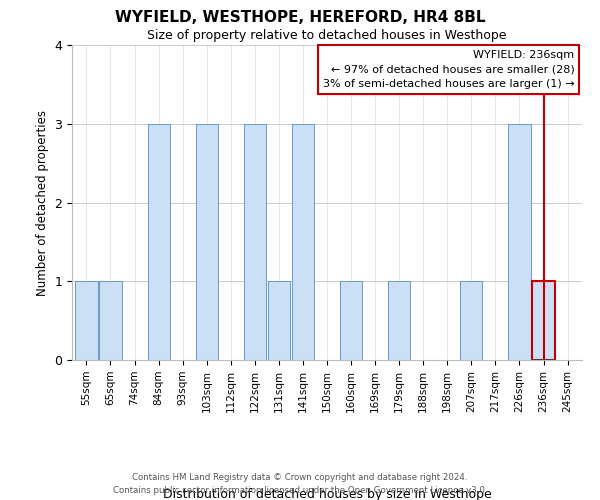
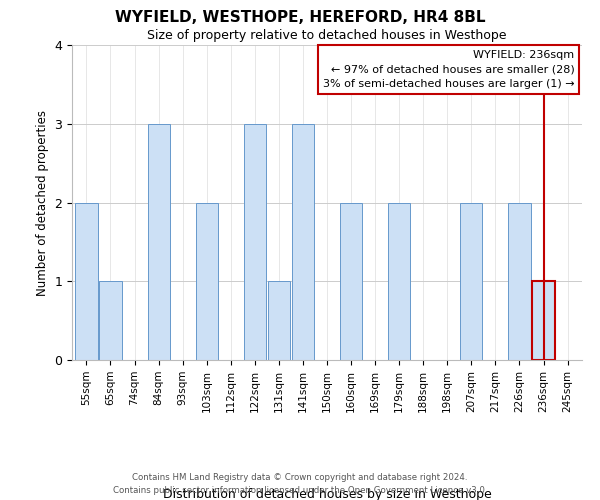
55sqm: 1 -> 2
103sqm: 3 -> 2
160sqm: 1 -> 2
179sqm: 1 -> 2
207sqm: 1 -> 2
226sqm: 3 -> 2
